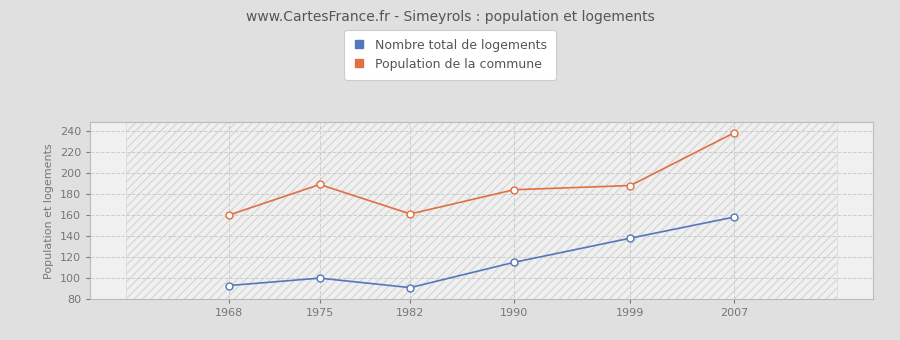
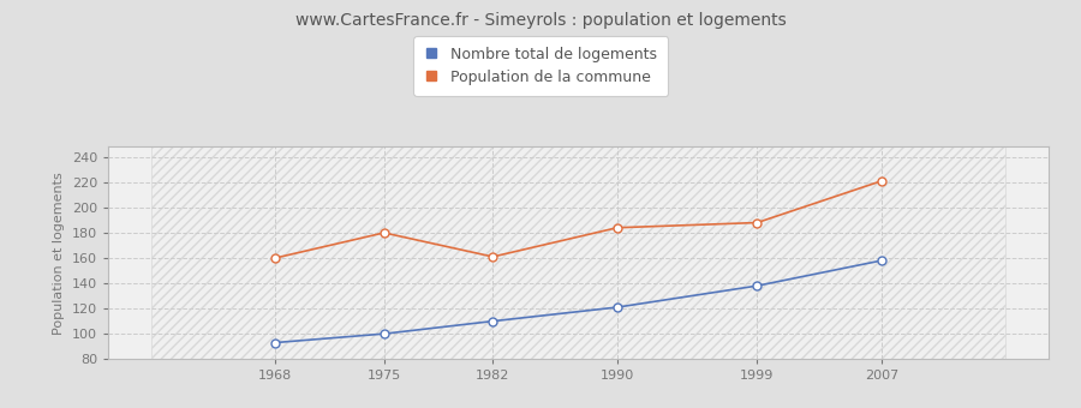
Population de la commune/1975: 189 -> 180
Nombre total de logements/1982: 91 -> 110
Nombre total de logements/1990: 115 -> 121
Population de la commune/2007: 238 -> 221
